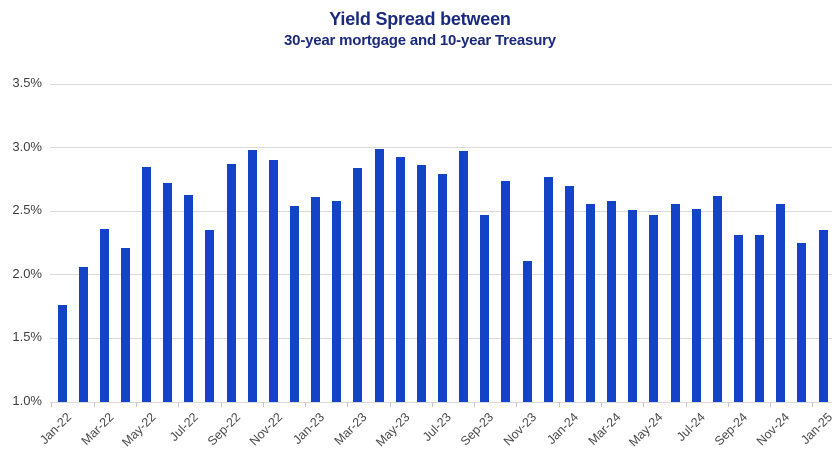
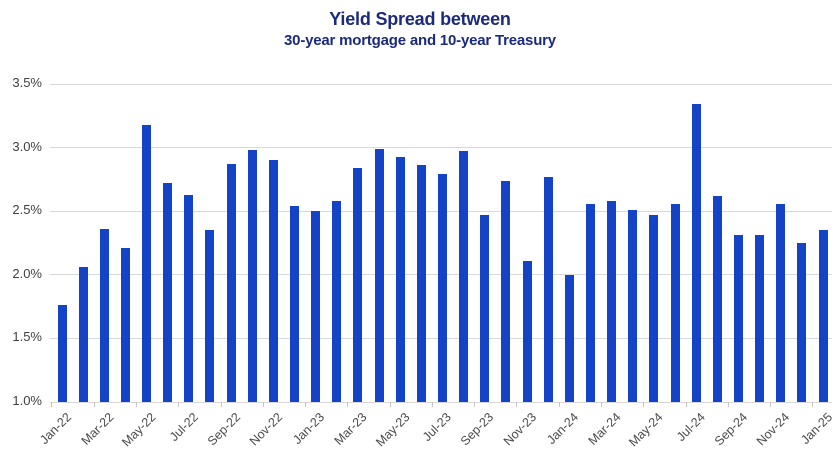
May-22: 2.85% -> 3.18%
Jan-23: 2.61% -> 2.50%
Jan-24: 2.70% -> 2.00%
Jul-24: 2.52% -> 3.34%
